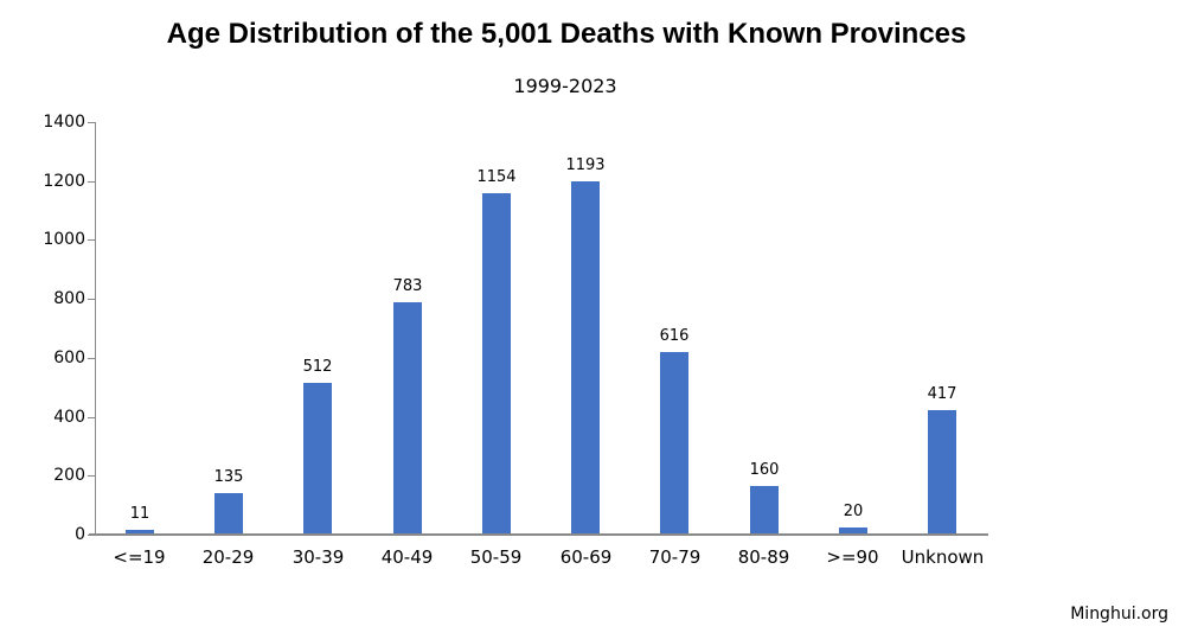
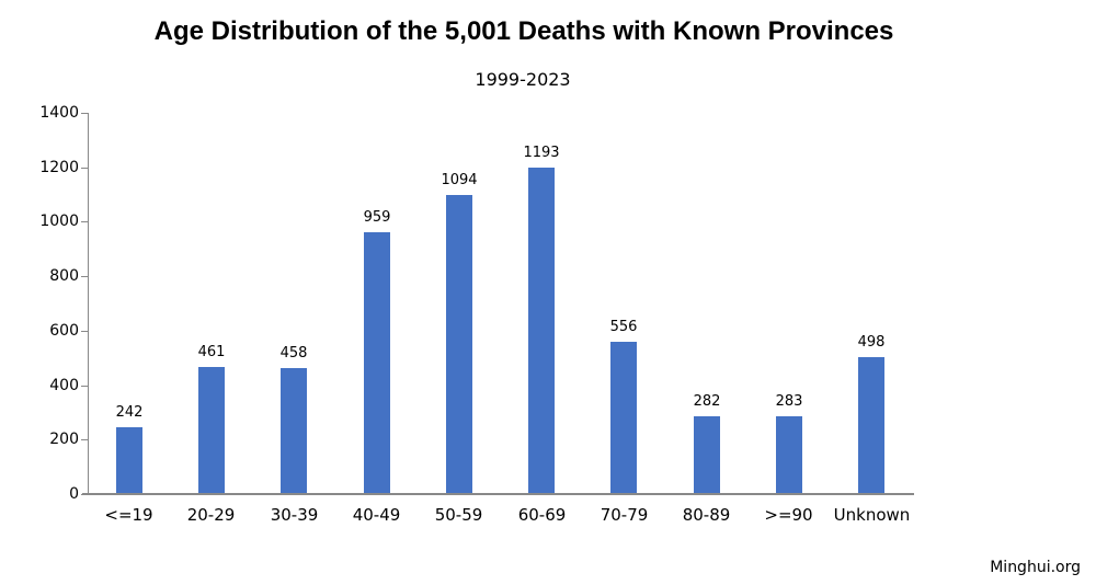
<=19: 11 -> 242
20-29: 135 -> 461
30-39: 512 -> 458
40-49: 783 -> 959
50-59: 1154 -> 1094
70-79: 616 -> 556
80-89: 160 -> 282
>=90: 20 -> 283
Unknown: 417 -> 498
